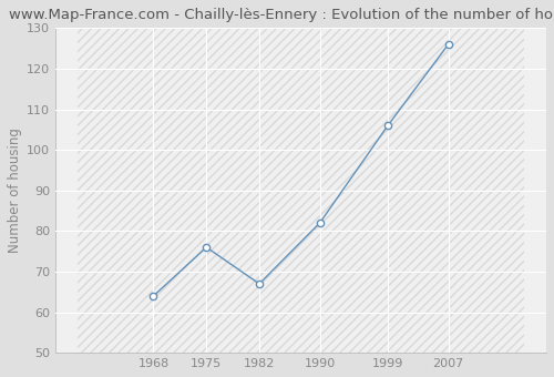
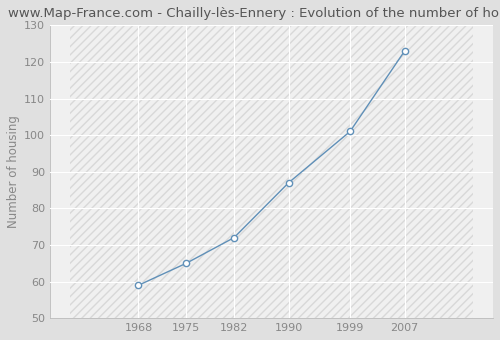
1968: 64 -> 59
1975: 76 -> 65
1982: 67 -> 72
1990: 82 -> 87
1999: 106 -> 101
2007: 126 -> 123
